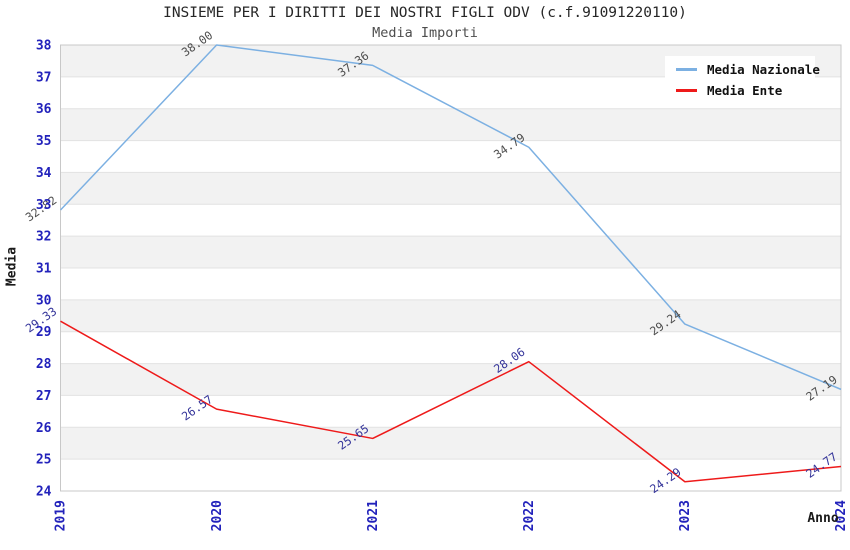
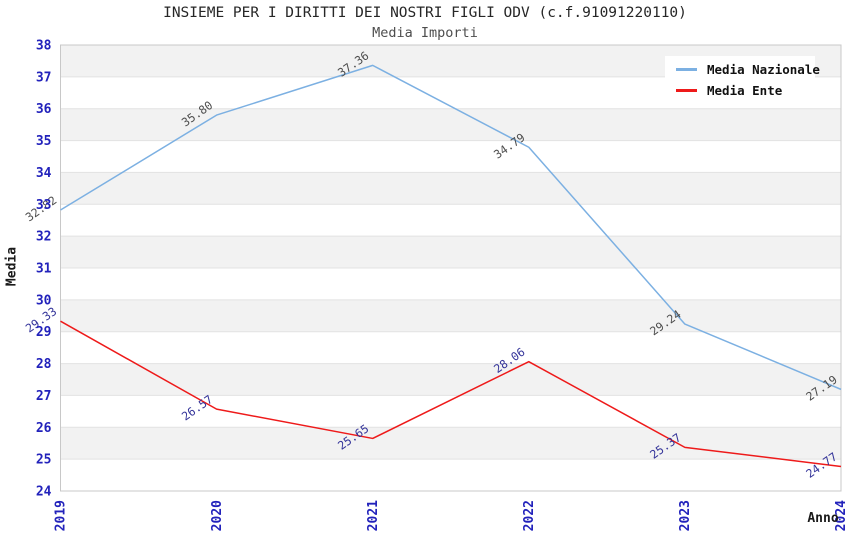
Media Nazionale/2020: 38.00 -> 35.80
Media Ente/2023: 24.29 -> 25.37
